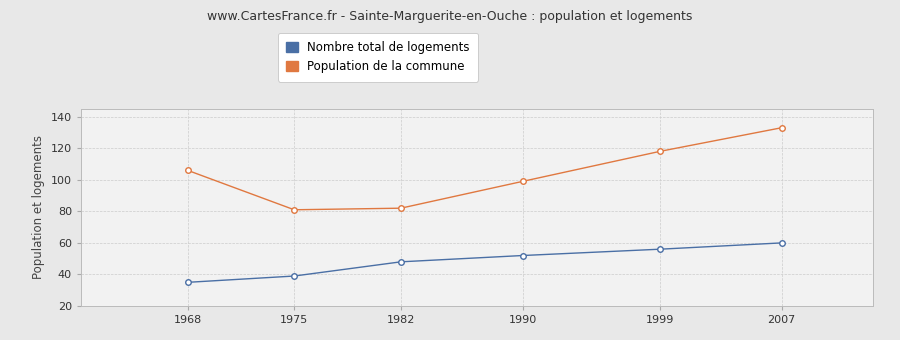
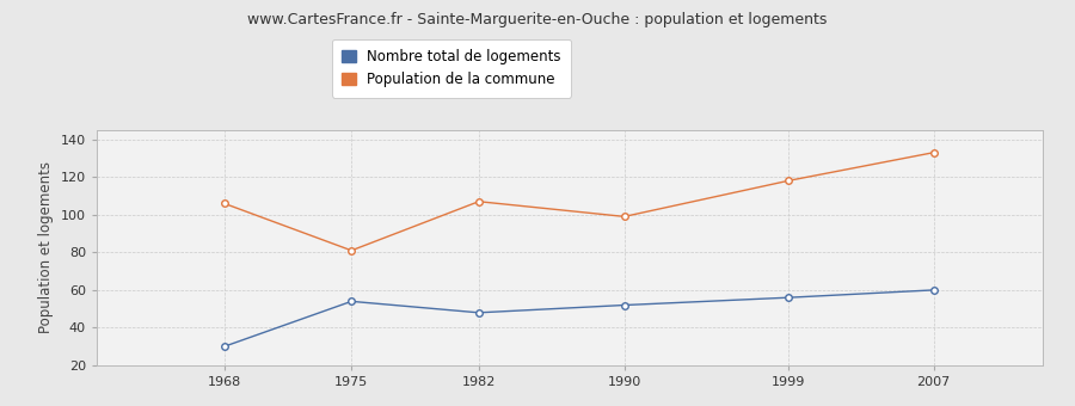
Nombre total de logements/1968: 35 -> 30
Nombre total de logements/1975: 39 -> 54
Population de la commune/1982: 82 -> 107
